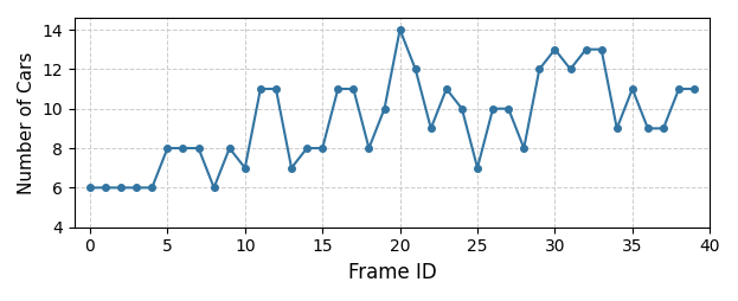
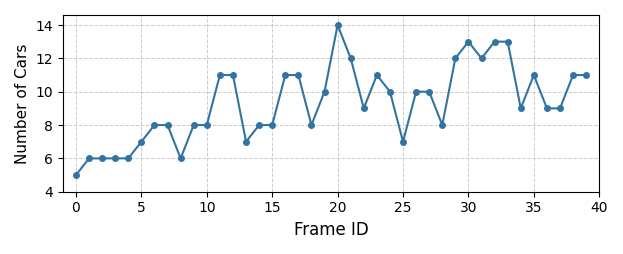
0: 6 -> 5
5: 8 -> 7
10: 7 -> 8
